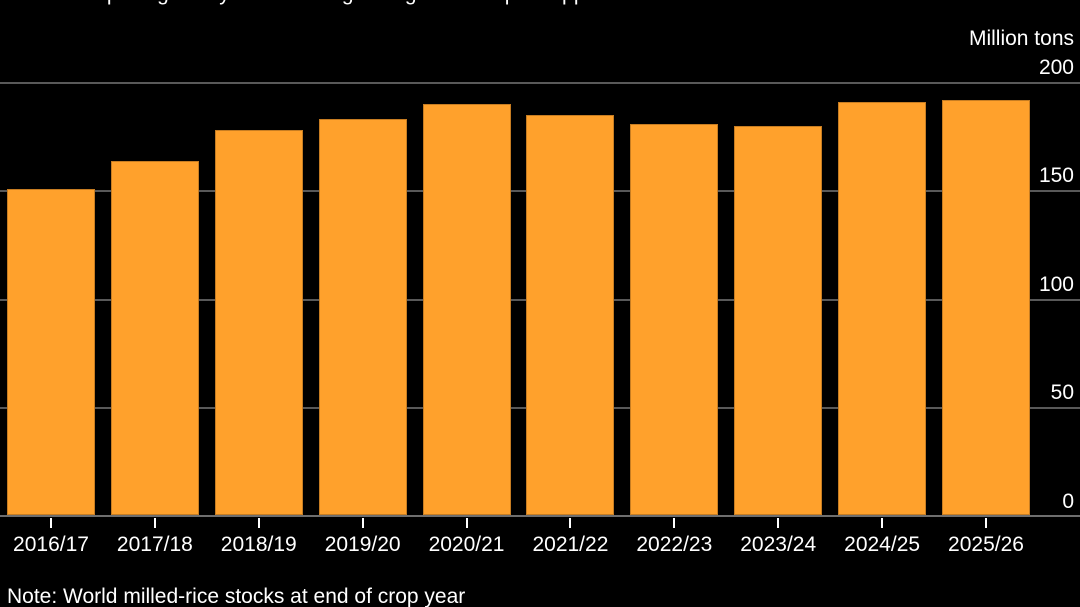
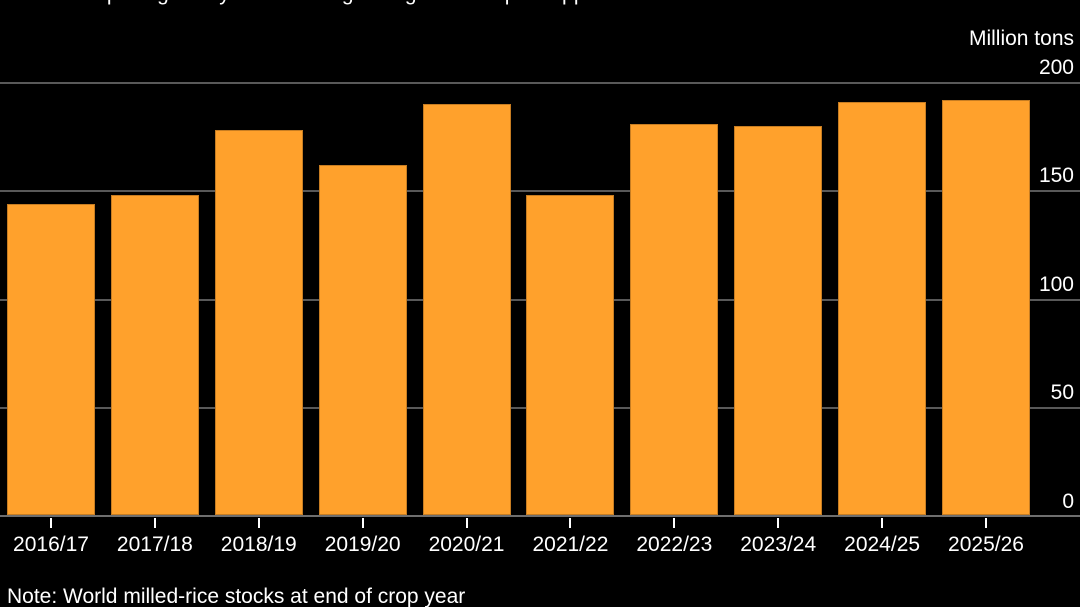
2016/17: 151 -> 144
2017/18: 164 -> 148
2019/20: 183 -> 162
2021/22: 185 -> 148
